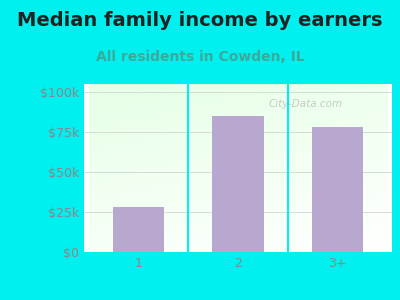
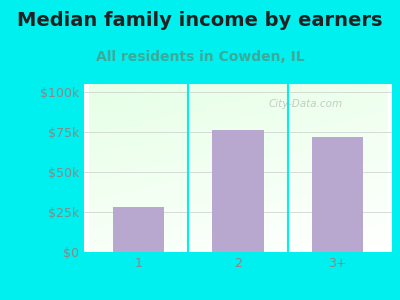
2: $85k -> $76k
3+: $78k -> $72k
